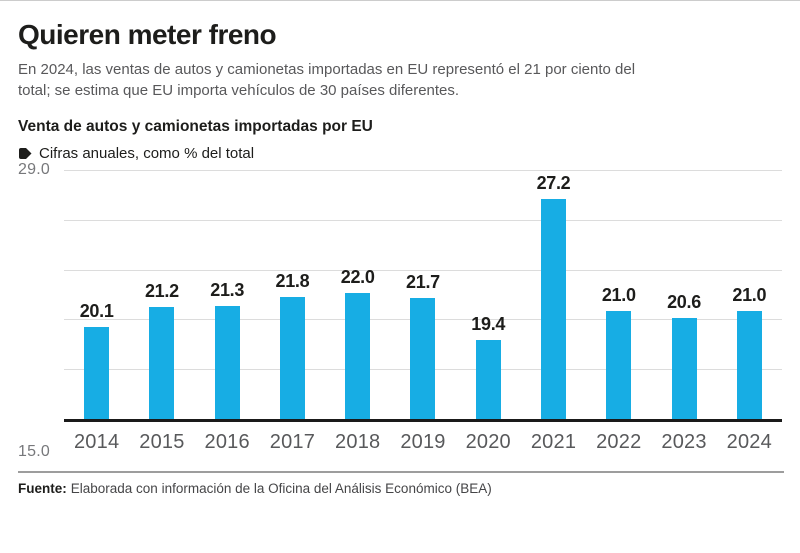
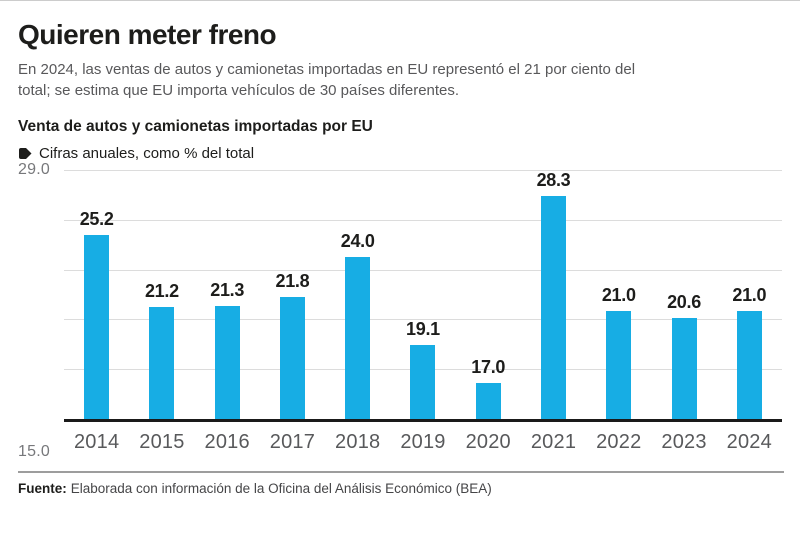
2014: 20.1 -> 25.2
2018: 22.0 -> 24.0
2019: 21.7 -> 19.1
2020: 19.4 -> 17.0
2021: 27.2 -> 28.3
